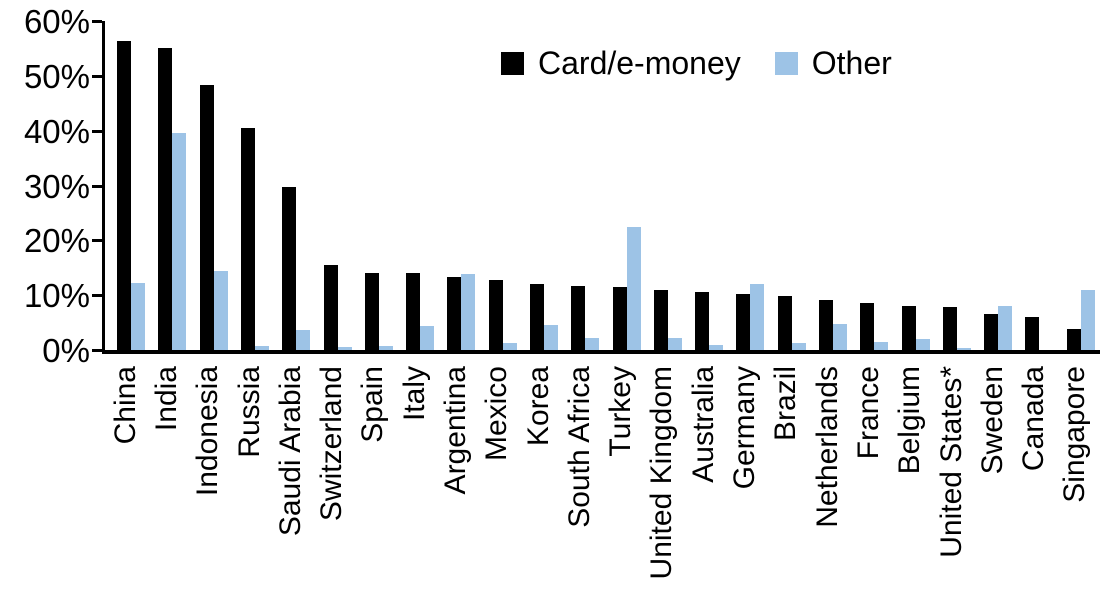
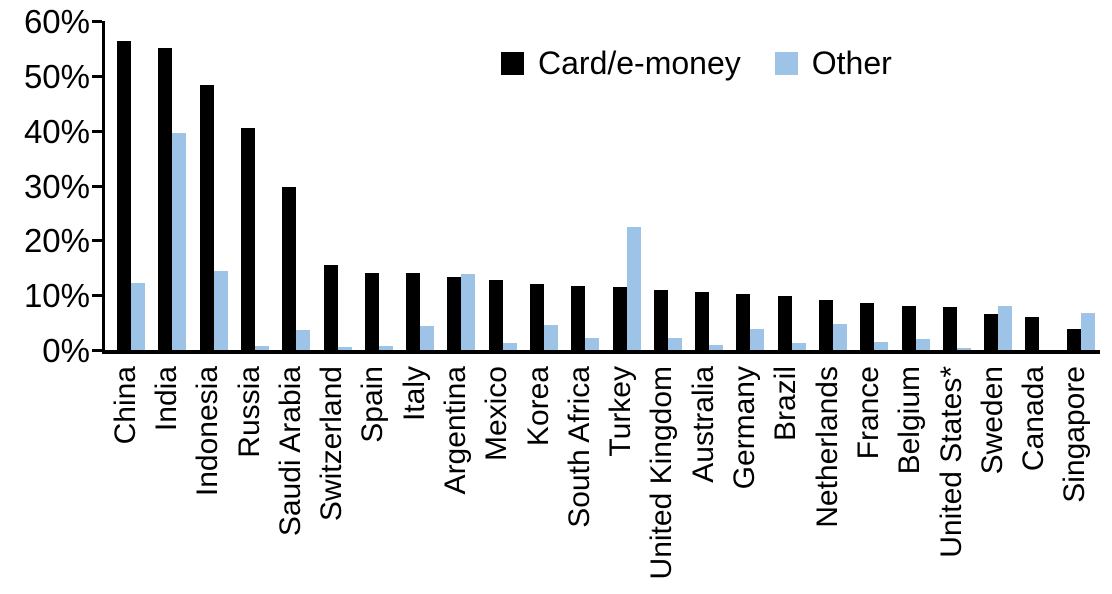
Other/Germany: 12% -> 4%
Other/Singapore: 11% -> 7%
